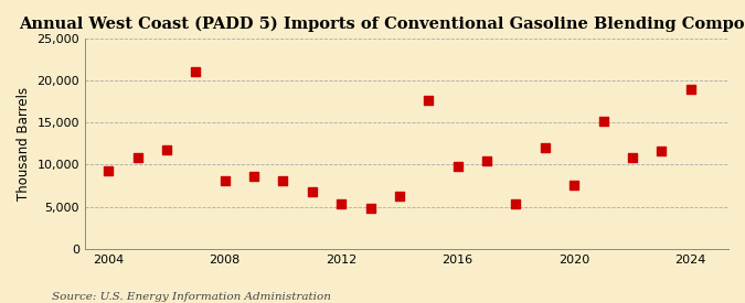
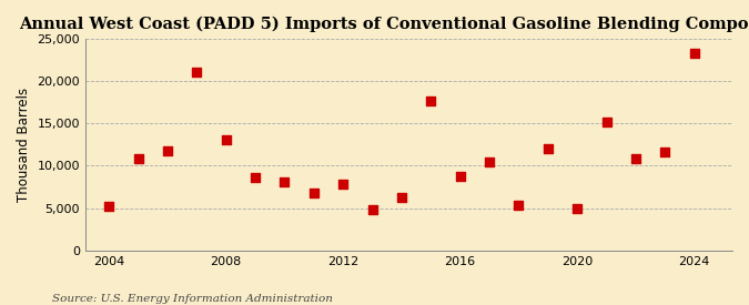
2004: 9,300 -> 5,200
2008: 8,100 -> 13,000
2012: 5,300 -> 7,800
2016: 9,800 -> 8,800
2020: 7,600 -> 5,000
2024: 19,000 -> 23,200
